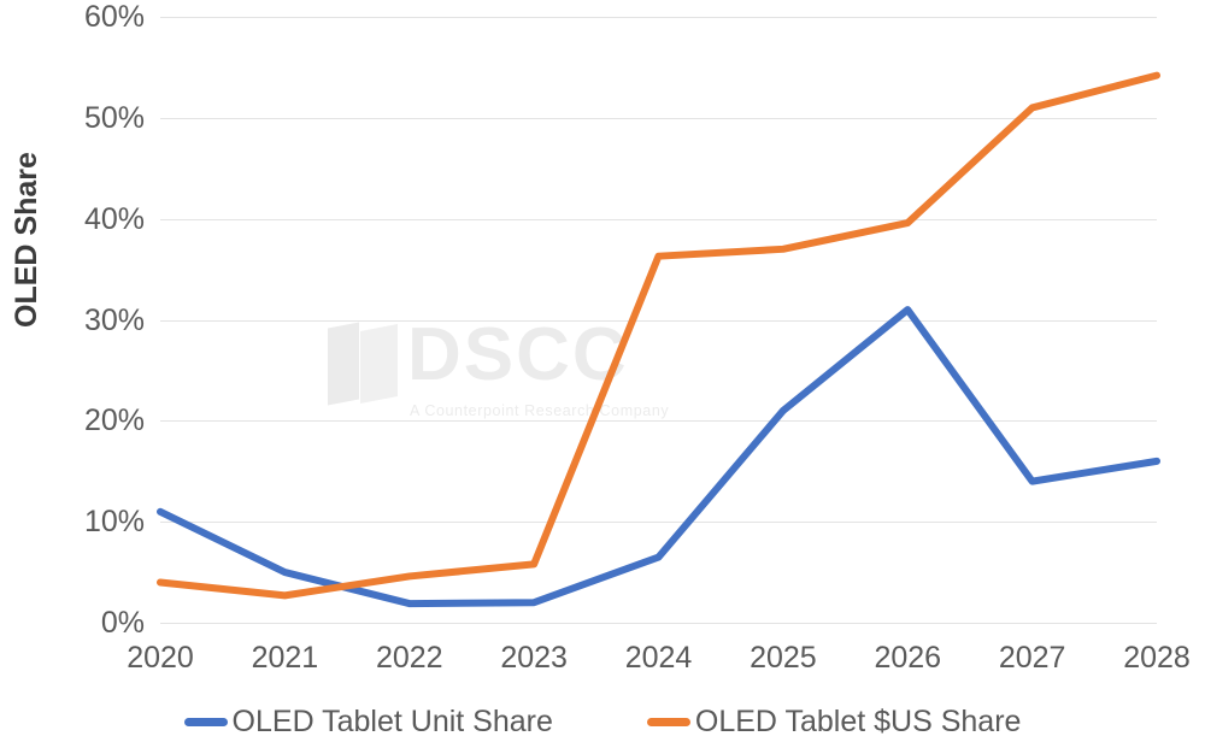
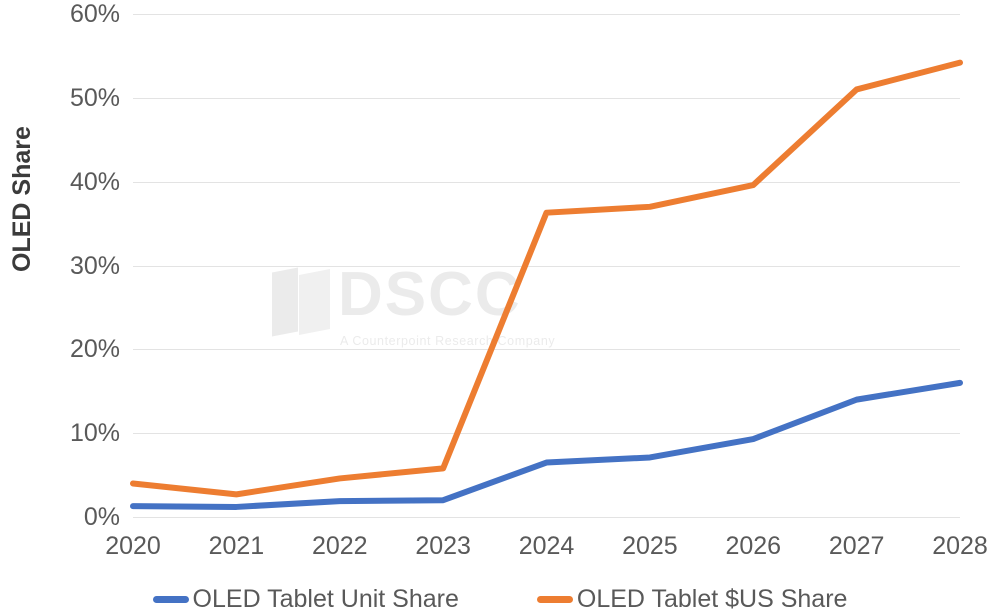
OLED Tablet Unit Share/2020: 11% -> 1%
OLED Tablet Unit Share/2021: 5% -> 1%
OLED Tablet Unit Share/2025: 21% -> 7%
OLED Tablet Unit Share/2026: 31% -> 9%
